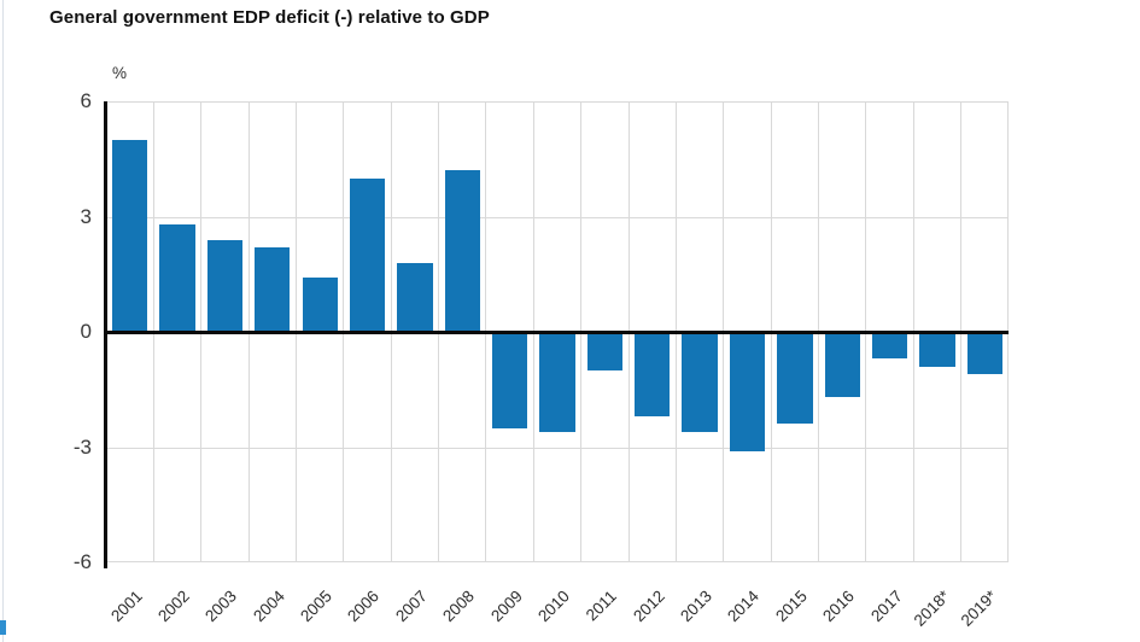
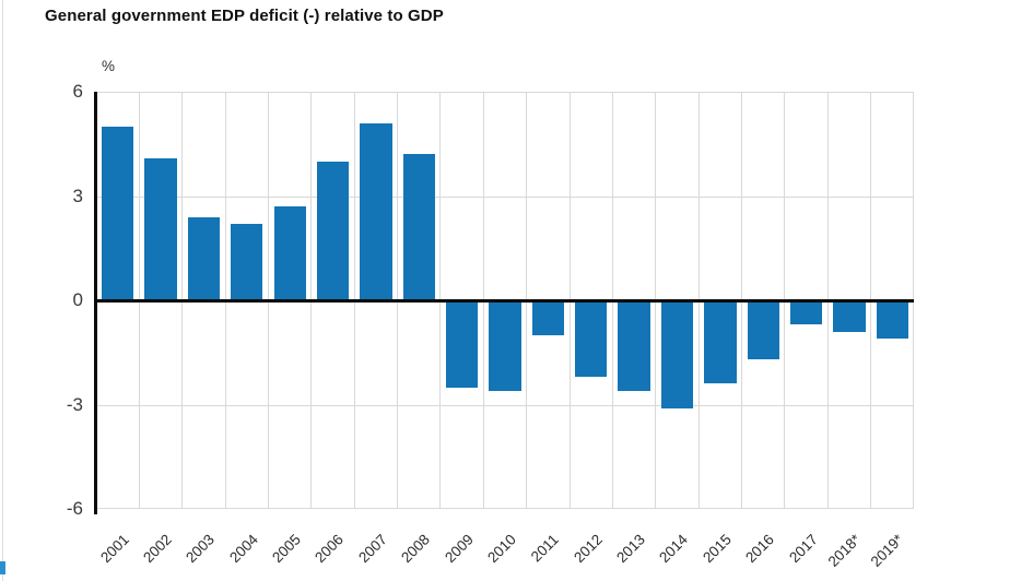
2002: 2.8 -> 4.1
2005: 1.4 -> 2.7
2007: 1.8 -> 5.1
